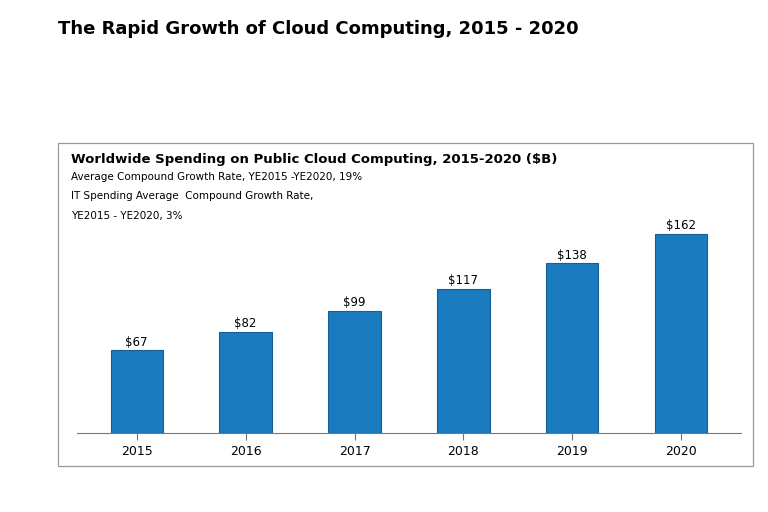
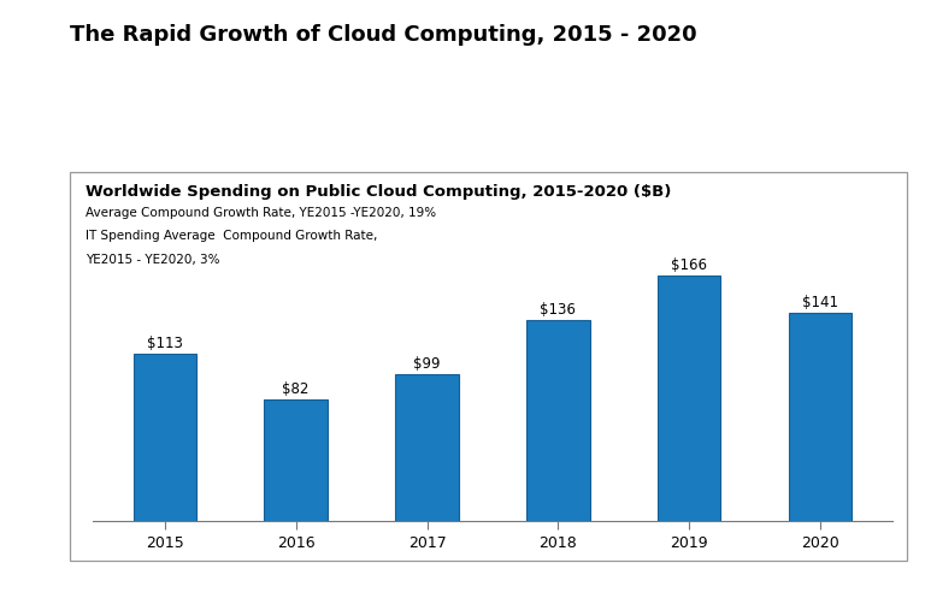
2015: $67 -> $113
2018: $117 -> $136
2019: $138 -> $166
2020: $162 -> $141
